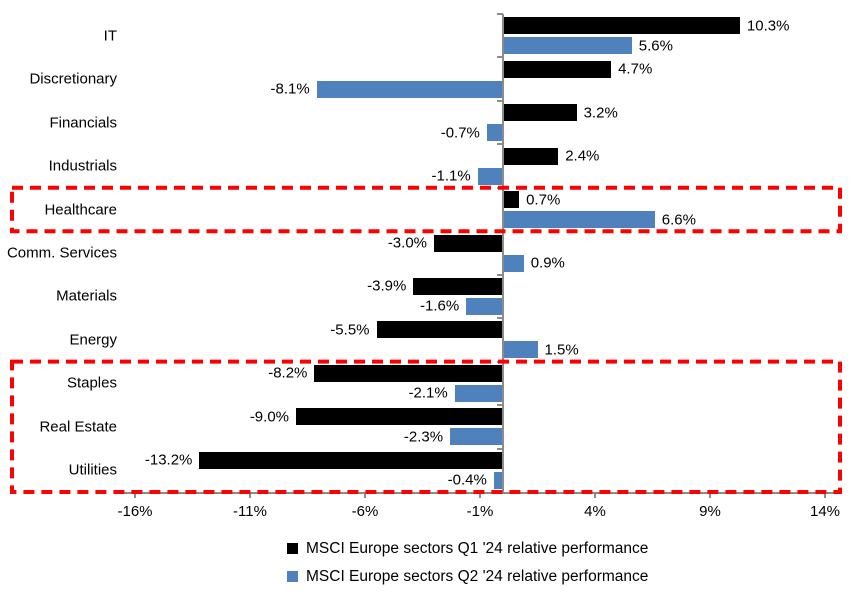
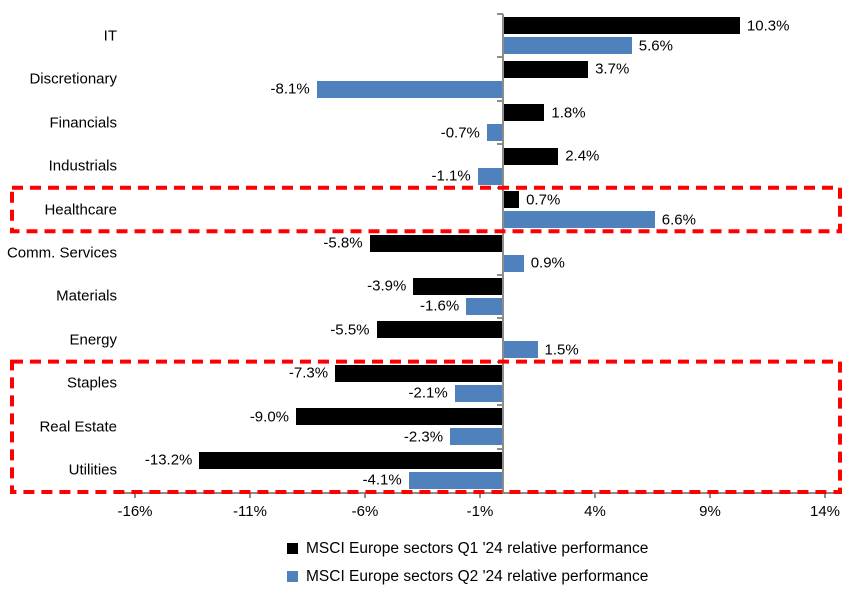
MSCI Europe sectors Q1 '24 relative performance/Discretionary: 4.7% -> 3.7%
MSCI Europe sectors Q1 '24 relative performance/Financials: 3.2% -> 1.8%
MSCI Europe sectors Q1 '24 relative performance/Comm. Services: -3.0% -> -5.8%
MSCI Europe sectors Q1 '24 relative performance/Staples: -8.2% -> -7.3%
MSCI Europe sectors Q2 '24 relative performance/Utilities: -0.4% -> -4.1%
